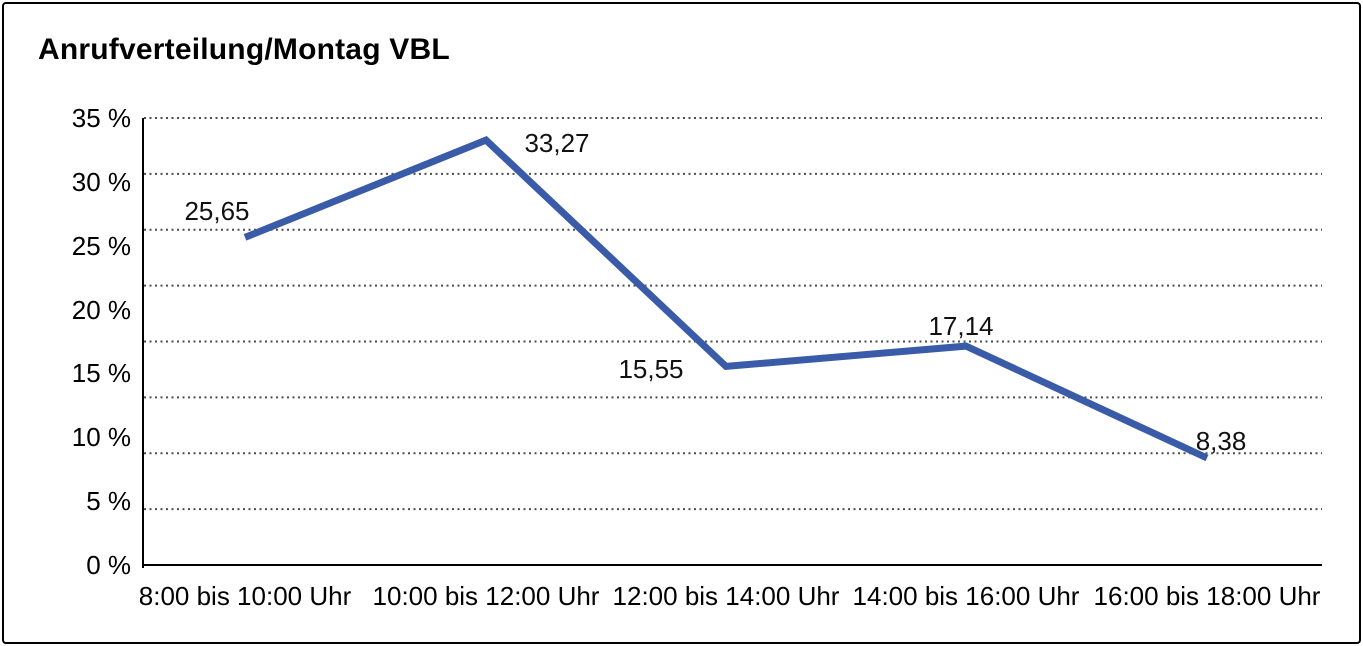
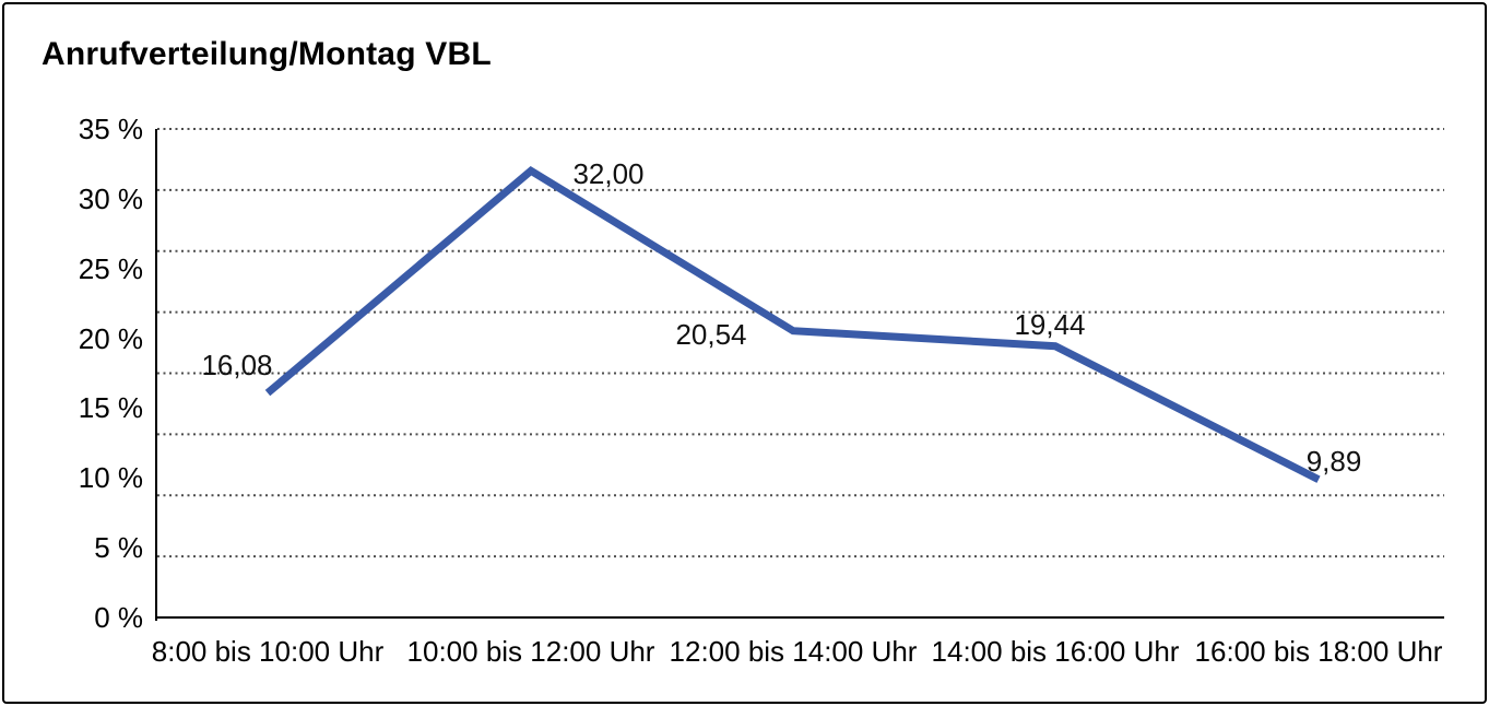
8:00 bis 10:00 Uhr: 25,65 -> 16,08
10:00 bis 12:00 Uhr: 33,27 -> 32,00
12:00 bis 14:00 Uhr: 15,55 -> 20,54
14:00 bis 16:00 Uhr: 17,14 -> 19,44
16:00 bis 18:00 Uhr: 8,38 -> 9,89
